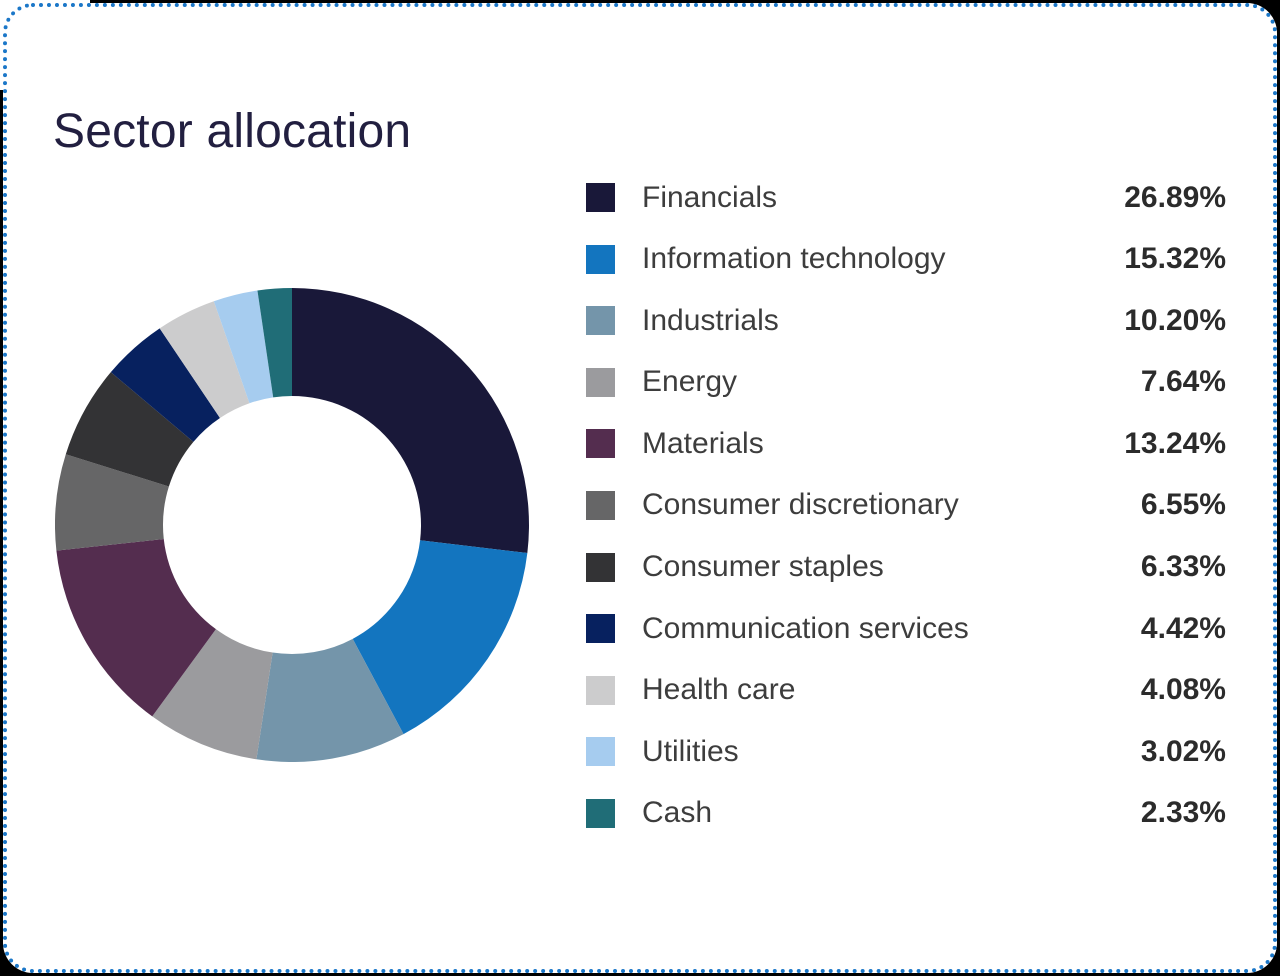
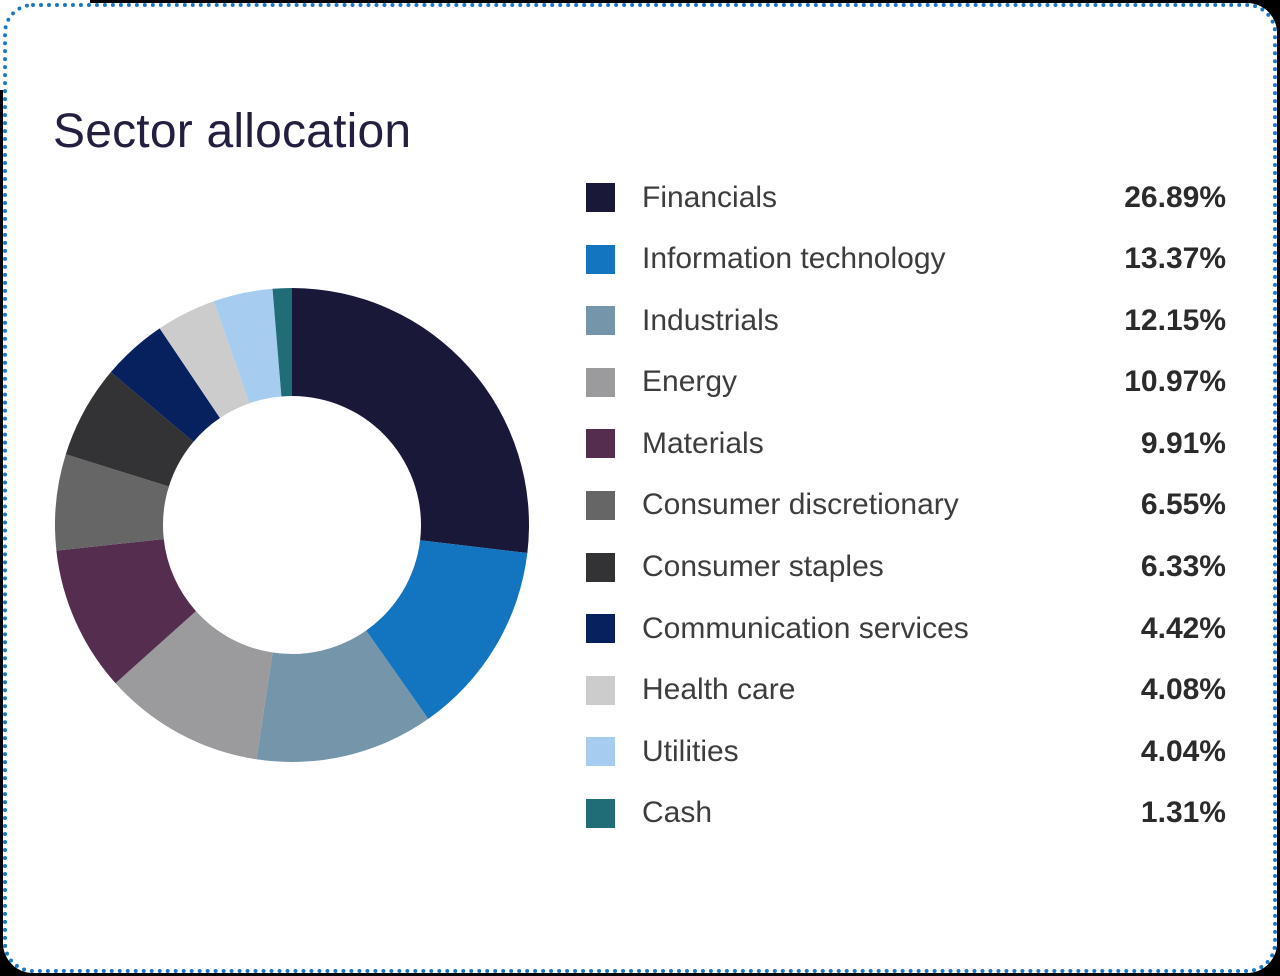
Information technology: 15.32% -> 13.37%
Industrials: 10.20% -> 12.15%
Energy: 7.64% -> 10.97%
Materials: 13.24% -> 9.91%
Utilities: 3.02% -> 4.04%
Cash: 2.33% -> 1.31%
